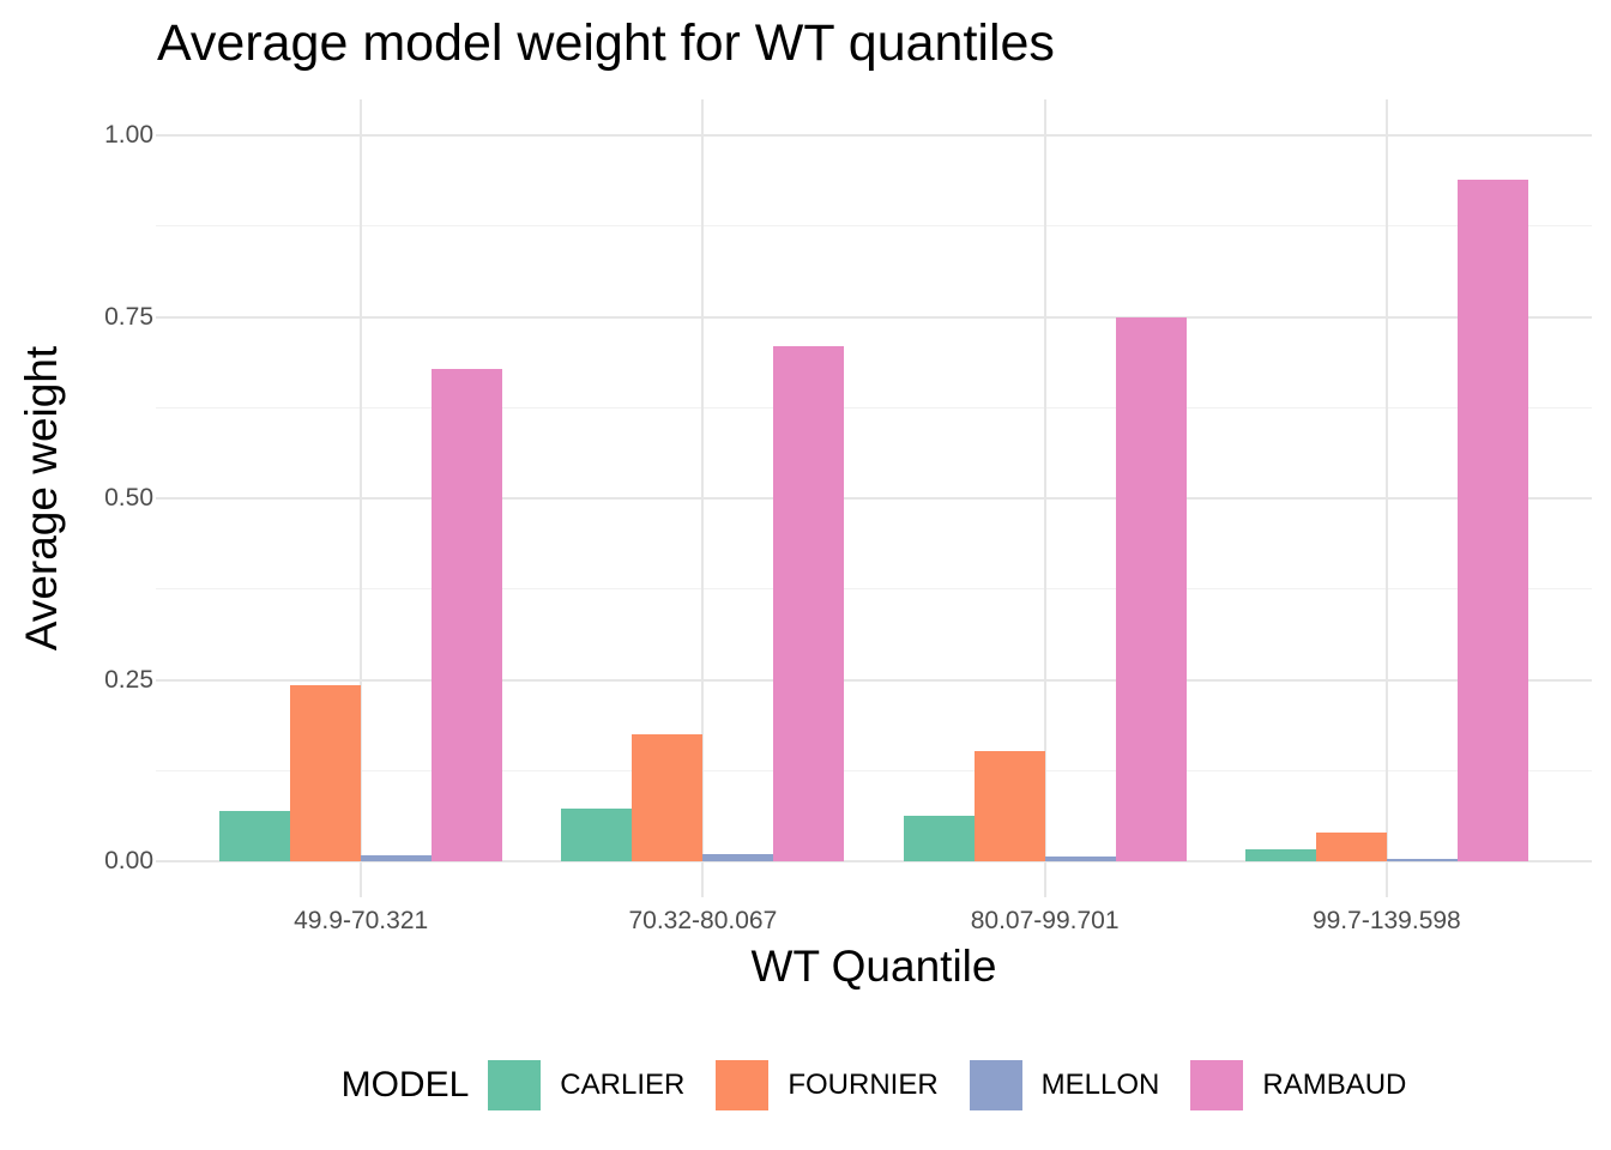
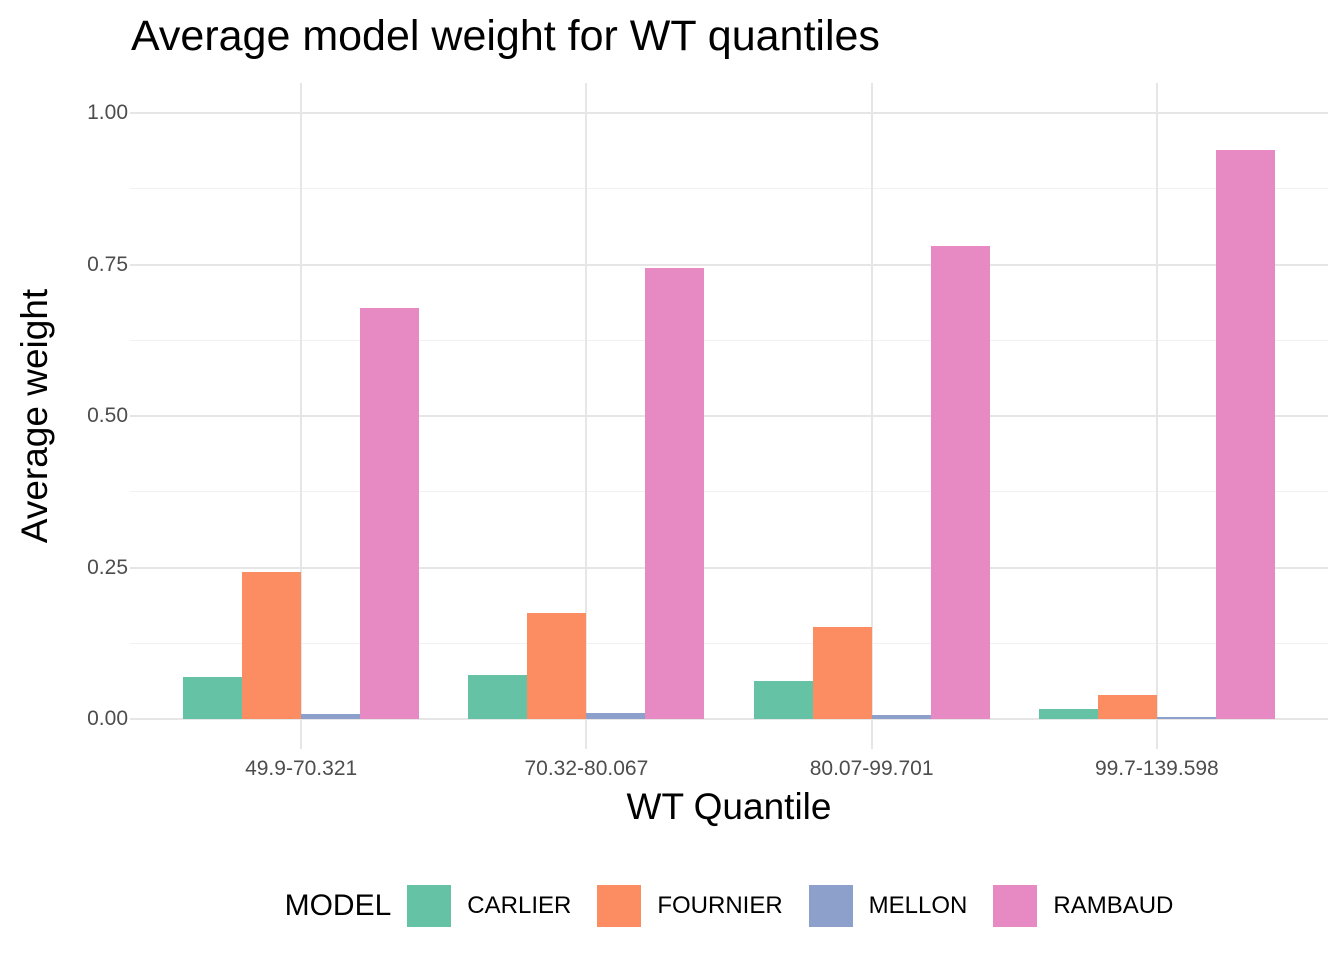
RAMBAUD/70.32-80.067: 0.71 -> 0.74
RAMBAUD/80.07-99.701: 0.75 -> 0.78
